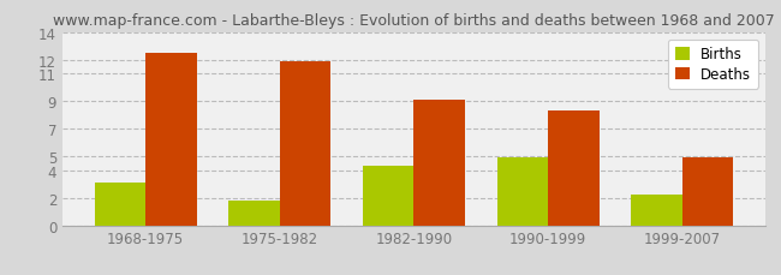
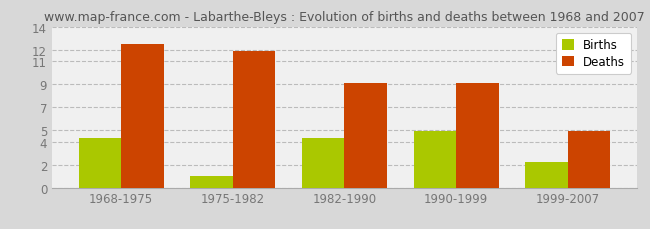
Births/1968-1975: 3.1 -> 4.3
Births/1975-1982: 1.8 -> 1.0
Deaths/1990-1999: 8.3 -> 9.1
